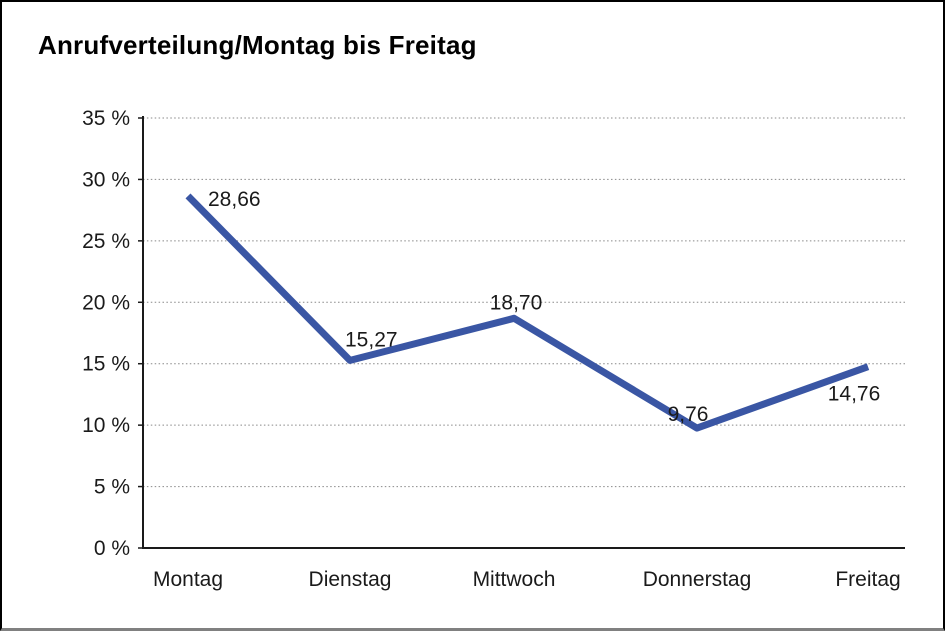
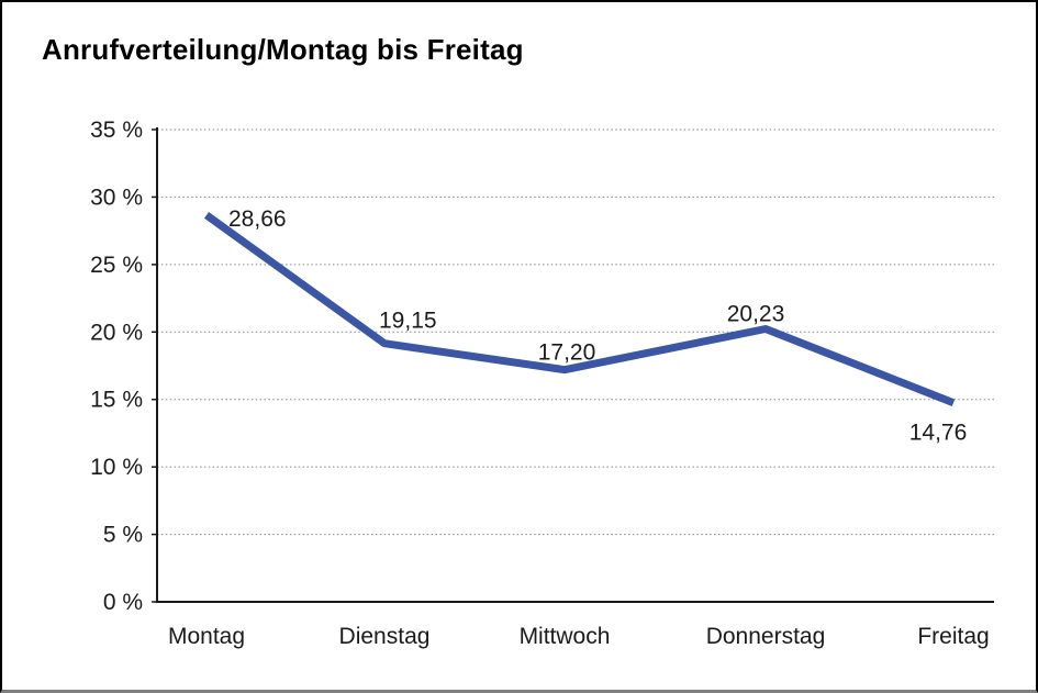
Dienstag: 15,27 -> 19,15
Mittwoch: 18,70 -> 17,20
Donnerstag: 9,76 -> 20,23
